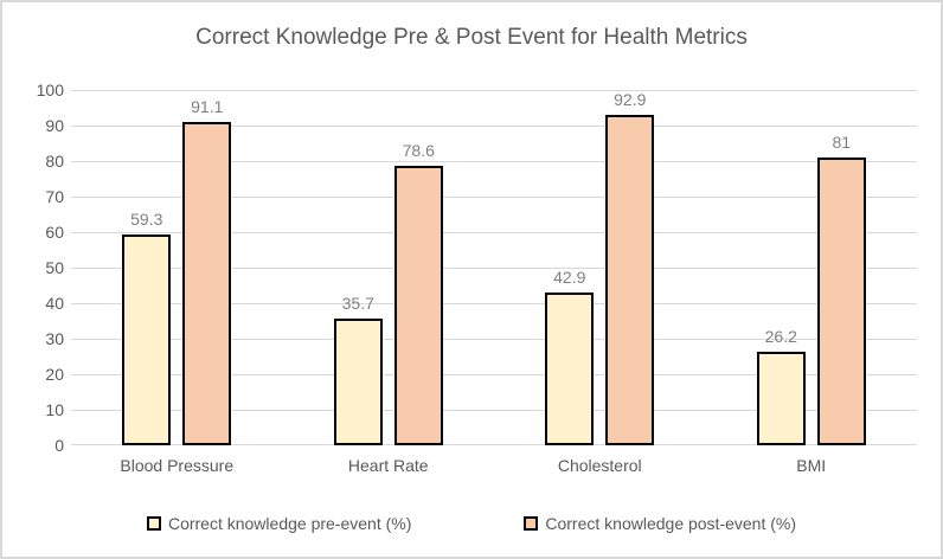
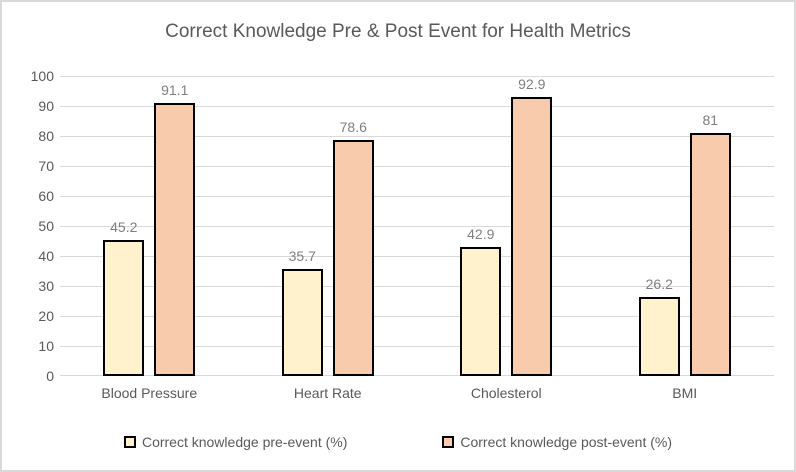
Correct knowledge pre-event (%)/Blood Pressure: 59.3 -> 45.2
